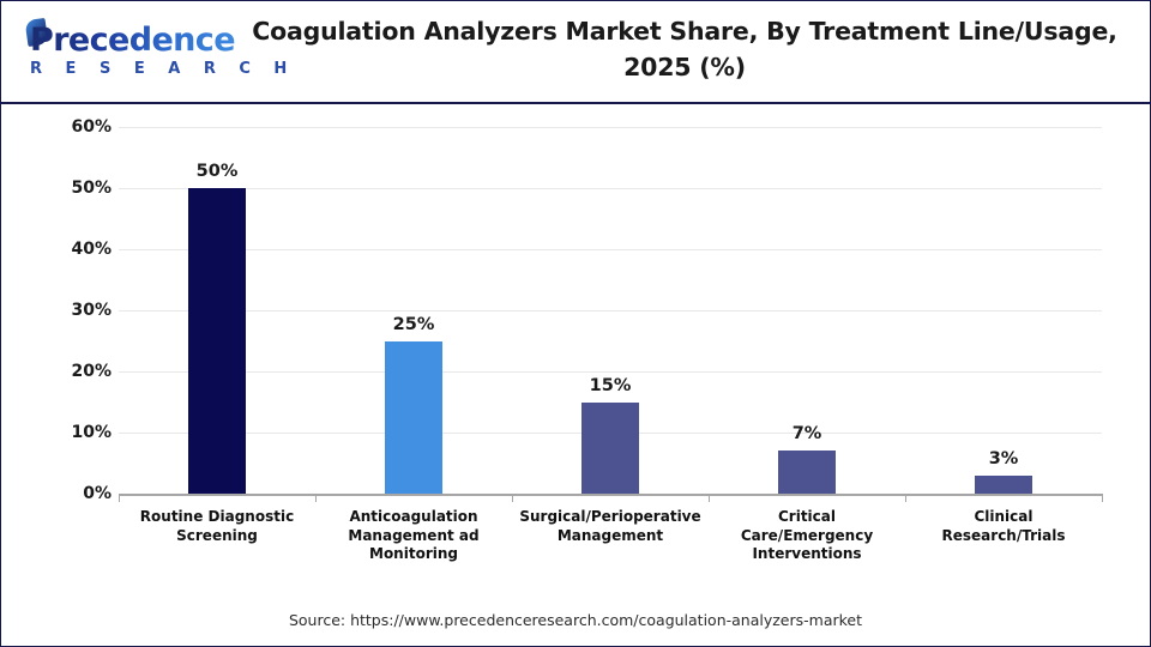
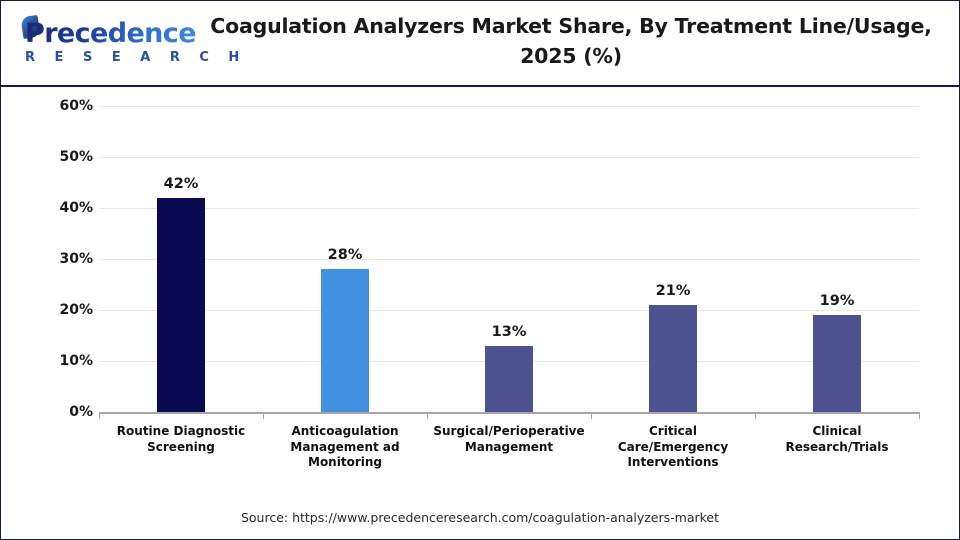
Routine Diagnostic Screening: 50% -> 42%
Anticoagulation Management ad Monitoring: 25% -> 28%
Surgical/Perioperative Management: 15% -> 13%
Critical Care/Emergency Interventions: 7% -> 21%
Clinical Research/Trials: 3% -> 19%
